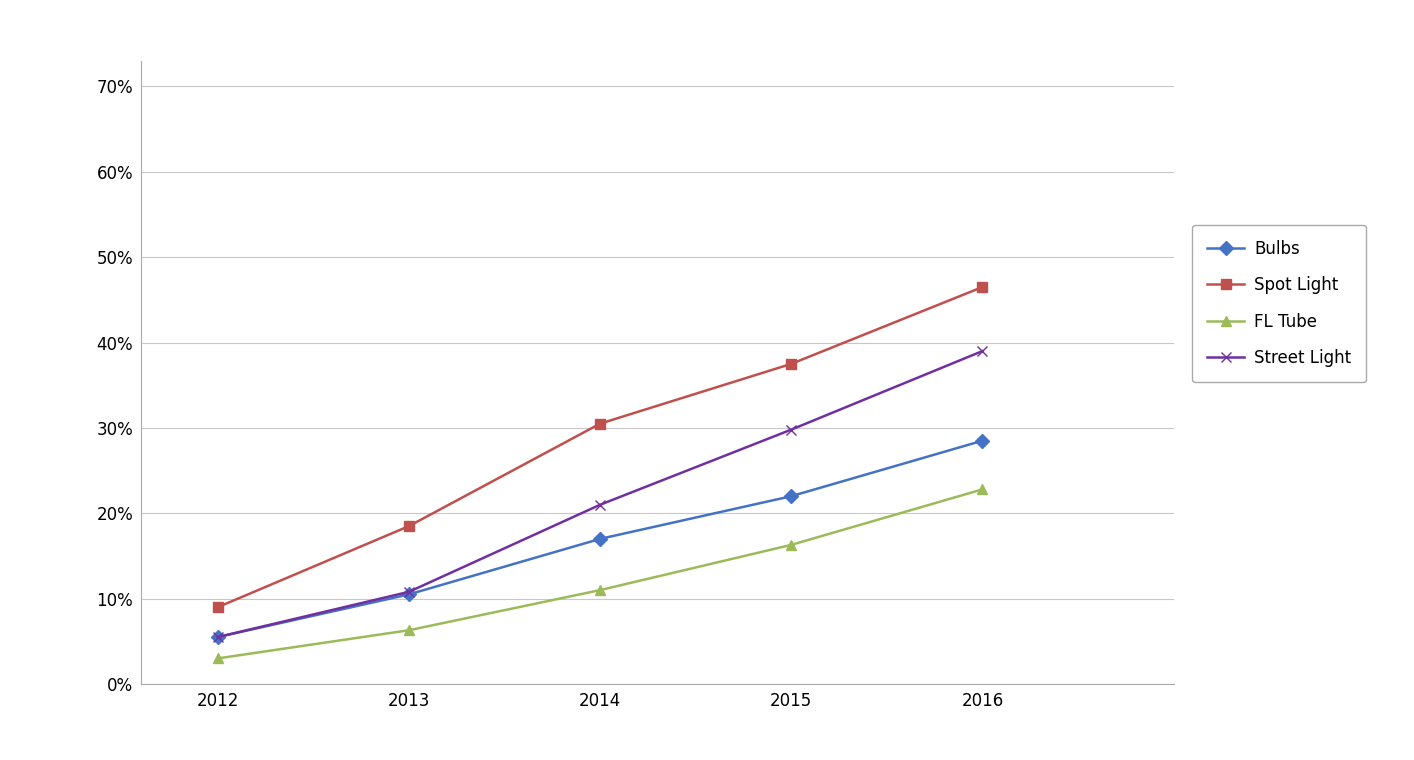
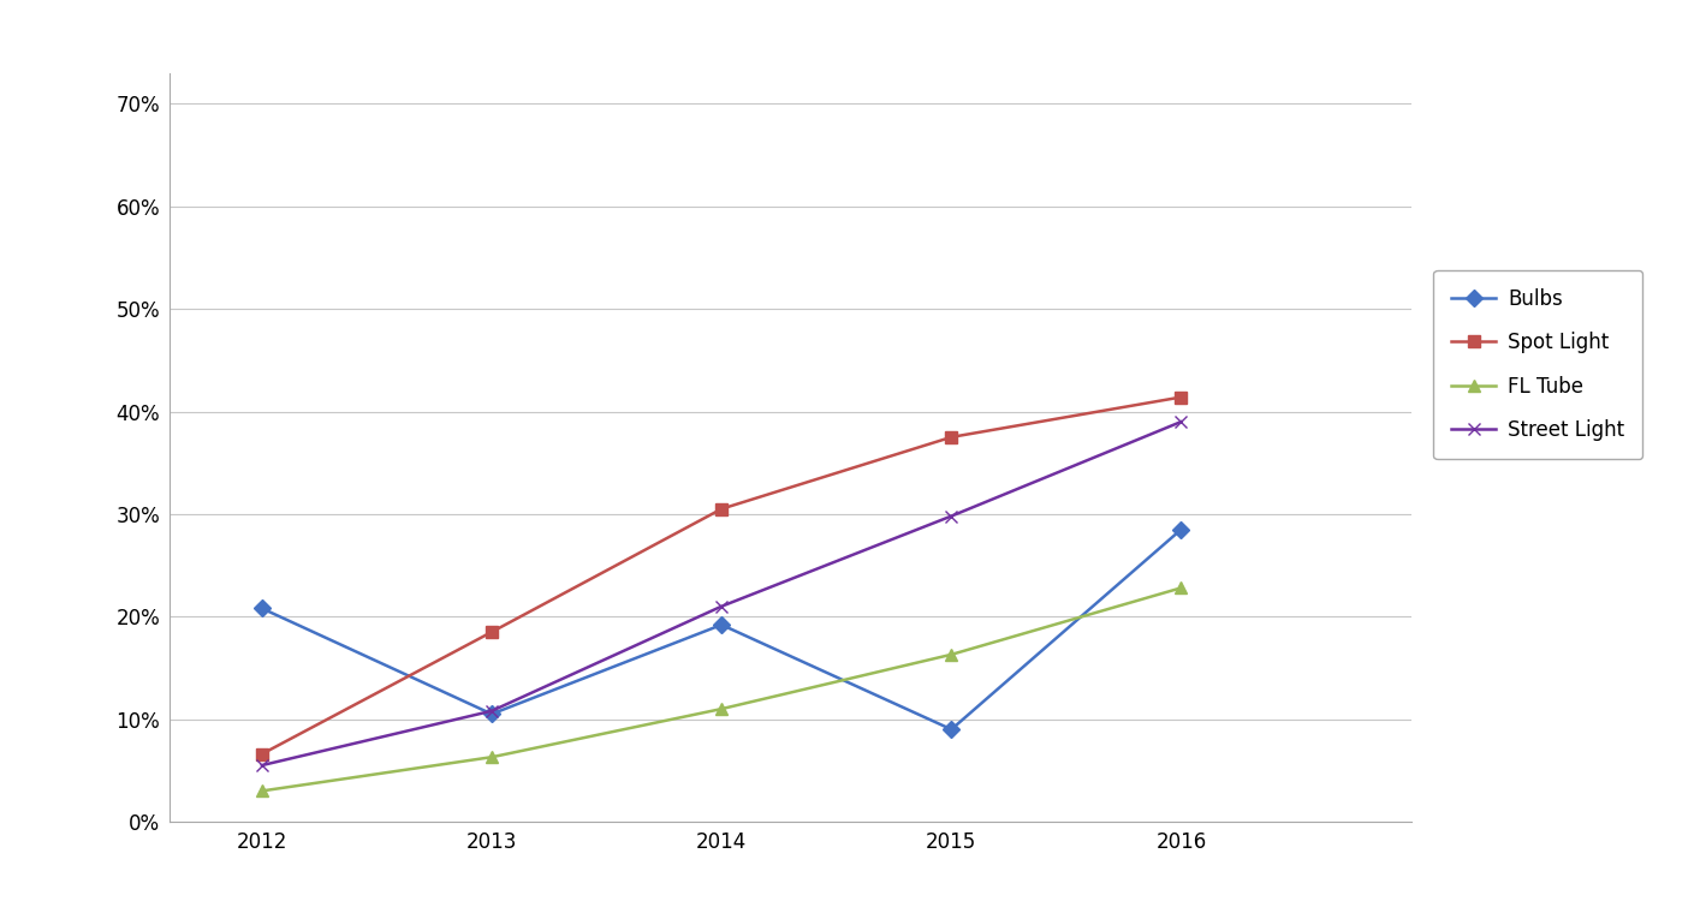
Bulbs/2012: 5.5% -> 20.8%
Spot Light/2012: 9.0% -> 6.6%
Bulbs/2014: 17.0% -> 19.2%
Bulbs/2015: 22.0% -> 9.0%
Spot Light/2016: 46.5% -> 41.4%
